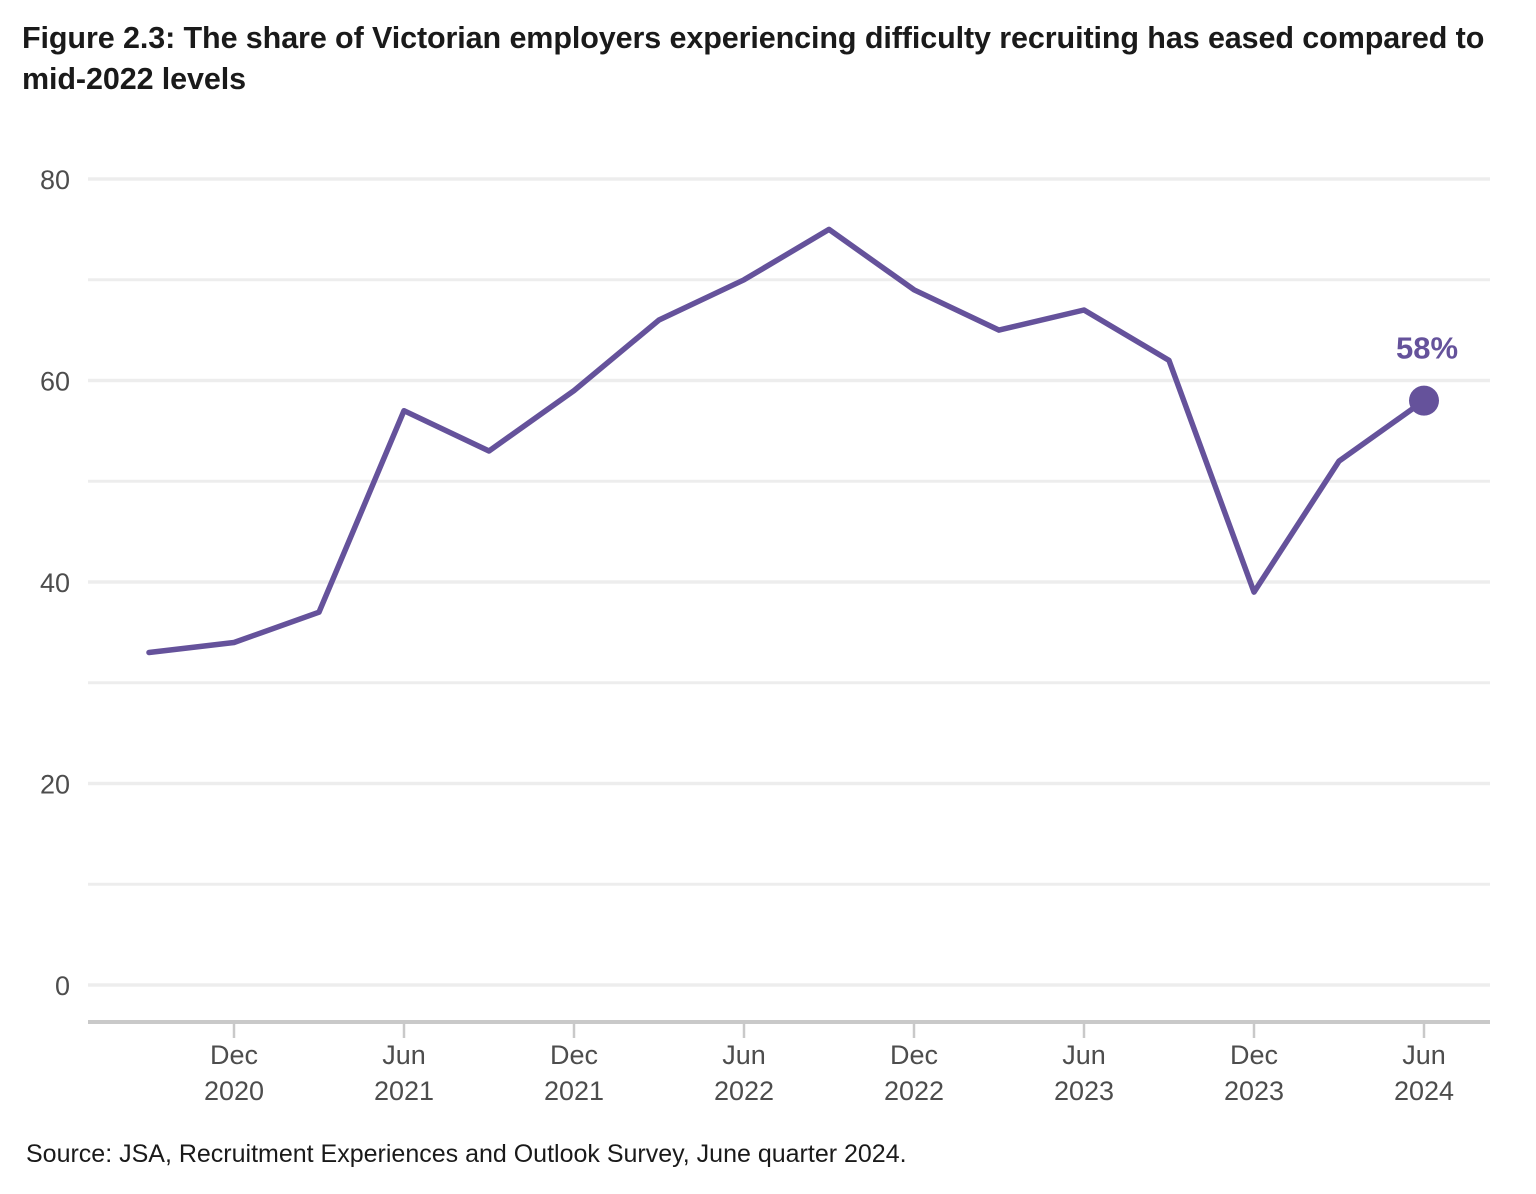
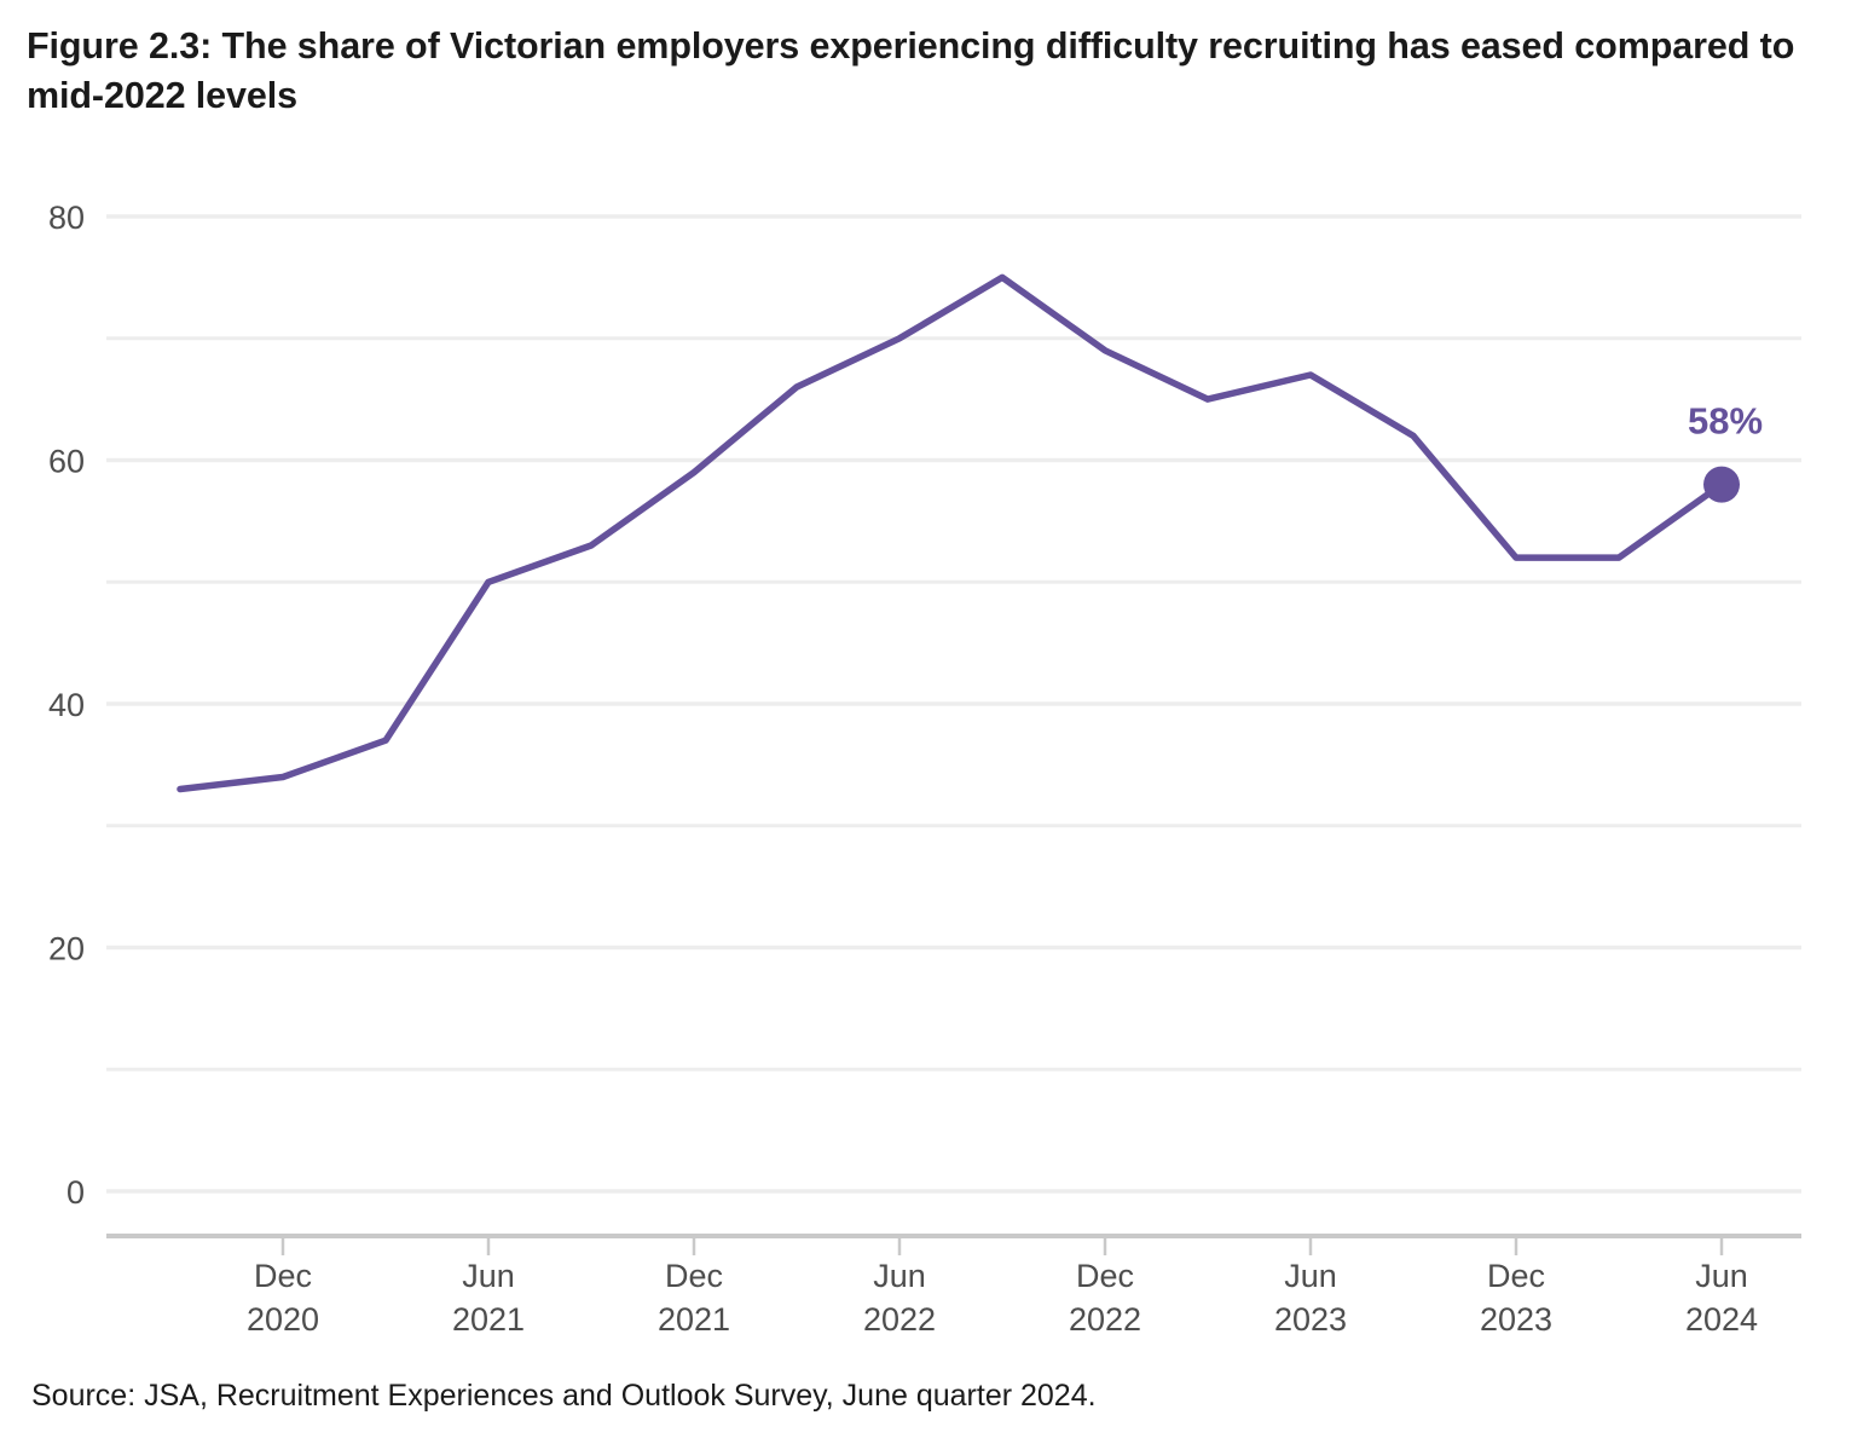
Jun 2021: 57 -> 50
Dec 2023: 39 -> 52
